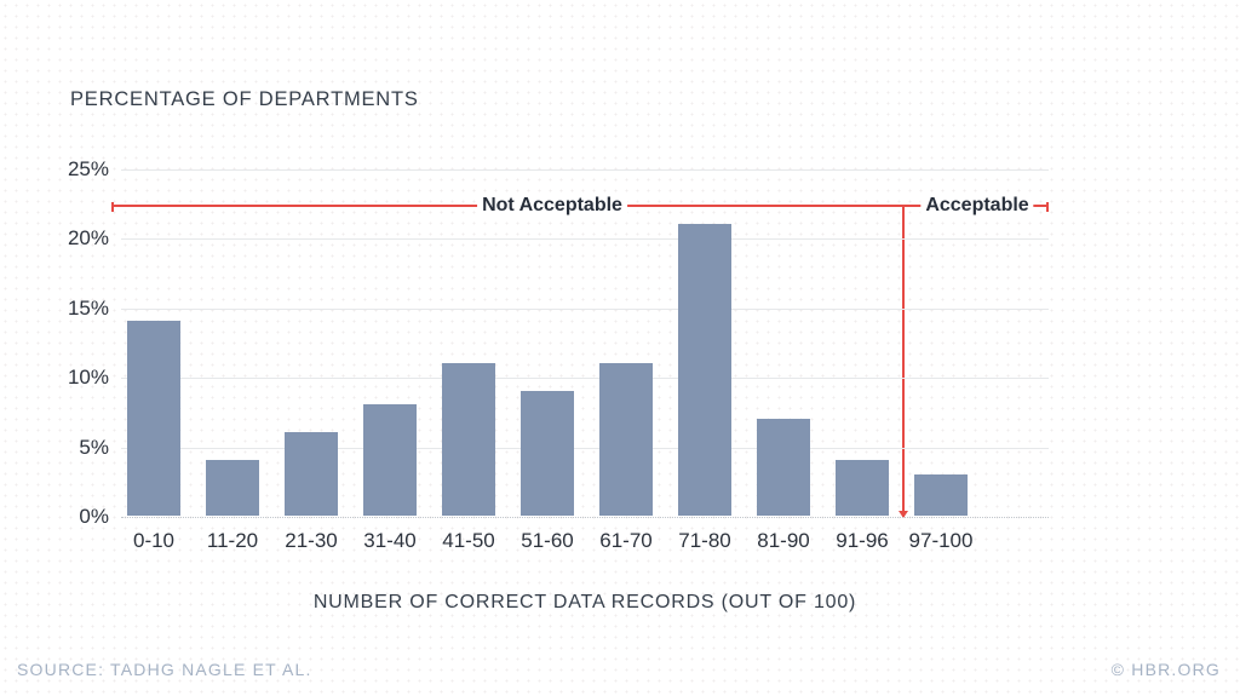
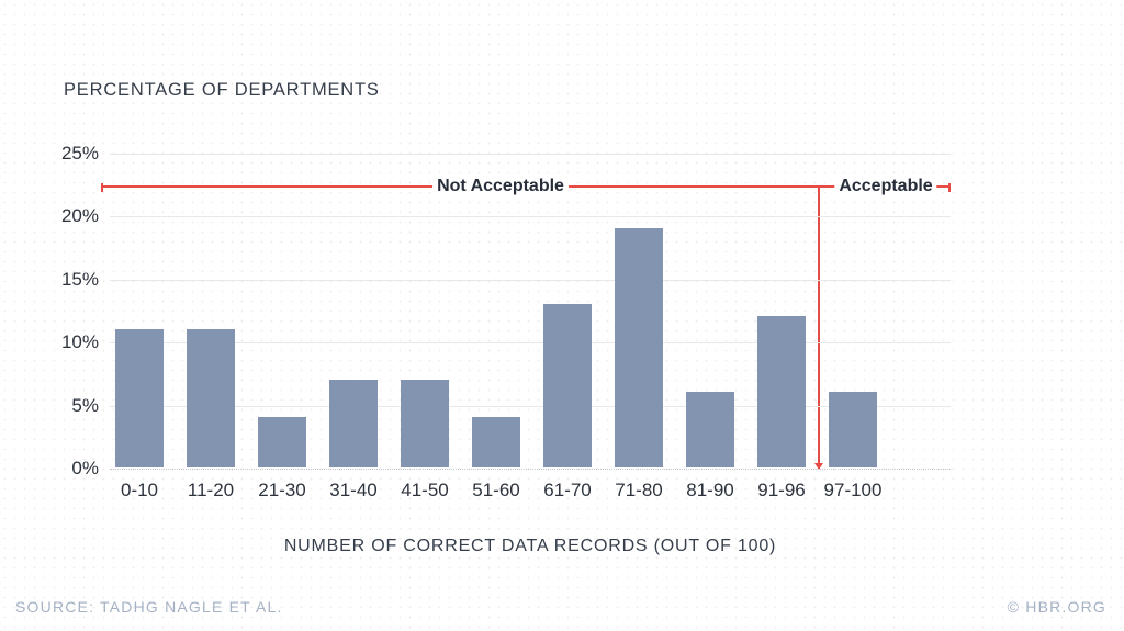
0-10: 14% -> 11%
11-20: 4% -> 11%
21-30: 6% -> 4%
31-40: 8% -> 7%
41-50: 11% -> 7%
51-60: 9% -> 4%
61-70: 11% -> 13%
71-80: 21% -> 19%
81-90: 7% -> 6%
91-96: 4% -> 12%
97-100: 3% -> 6%
